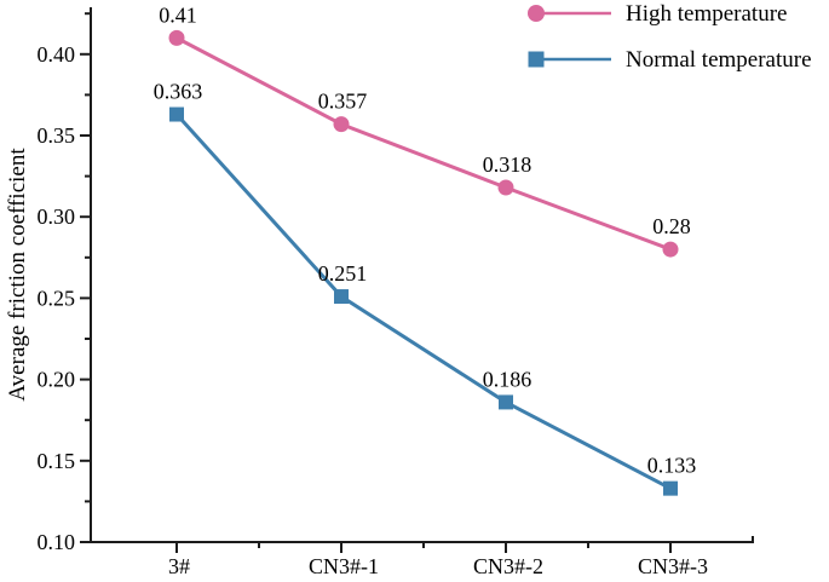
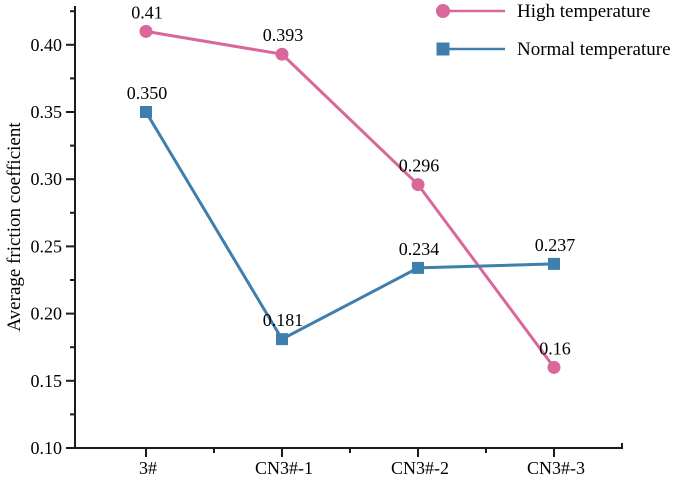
Normal temperature/3#: 0.363 -> 0.350
High temperature/CN3#-1: 0.357 -> 0.393
Normal temperature/CN3#-1: 0.251 -> 0.181
High temperature/CN3#-2: 0.318 -> 0.296
Normal temperature/CN3#-2: 0.186 -> 0.234
High temperature/CN3#-3: 0.28 -> 0.16
Normal temperature/CN3#-3: 0.133 -> 0.237
